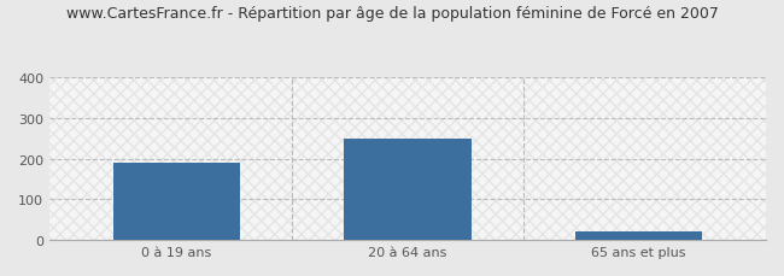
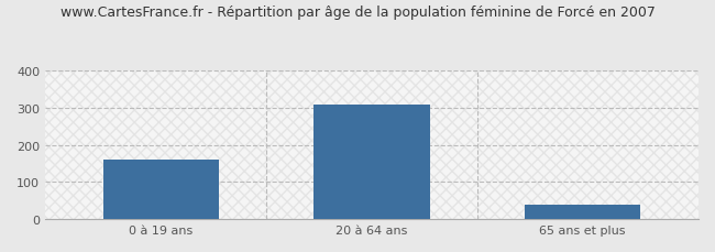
0 à 19 ans: 190 -> 160
20 à 64 ans: 250 -> 310
65 ans et plus: 20 -> 40
